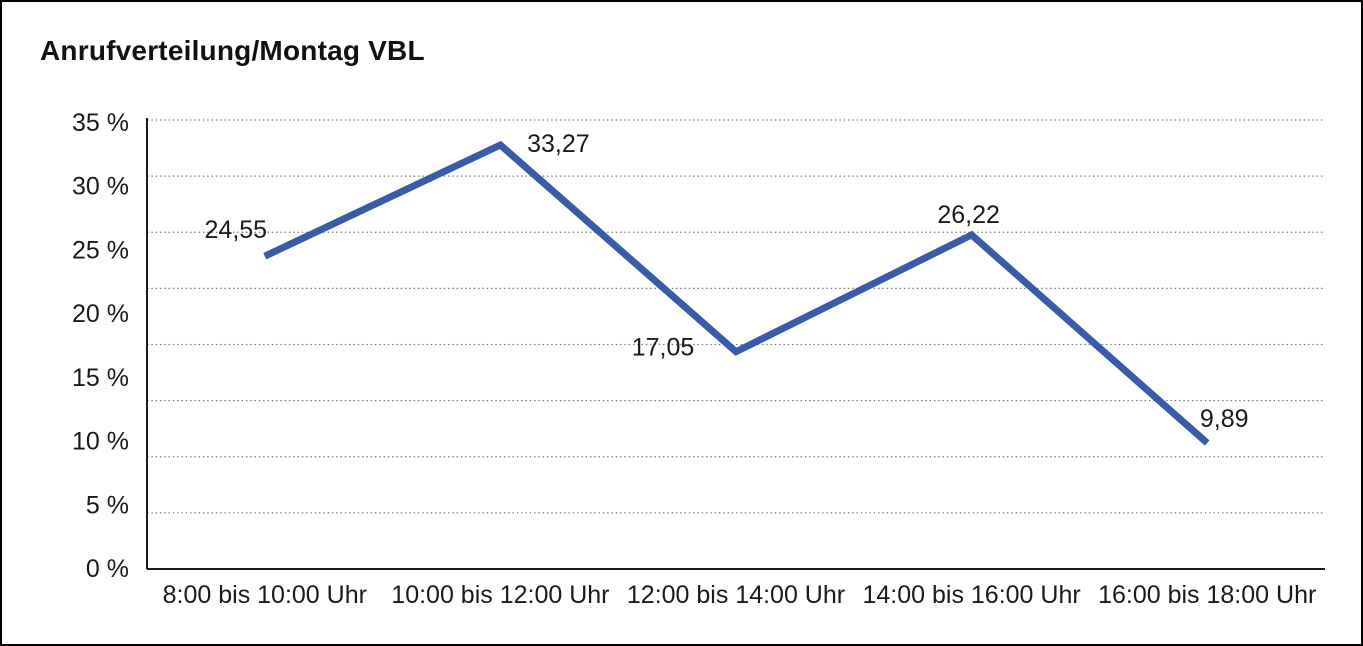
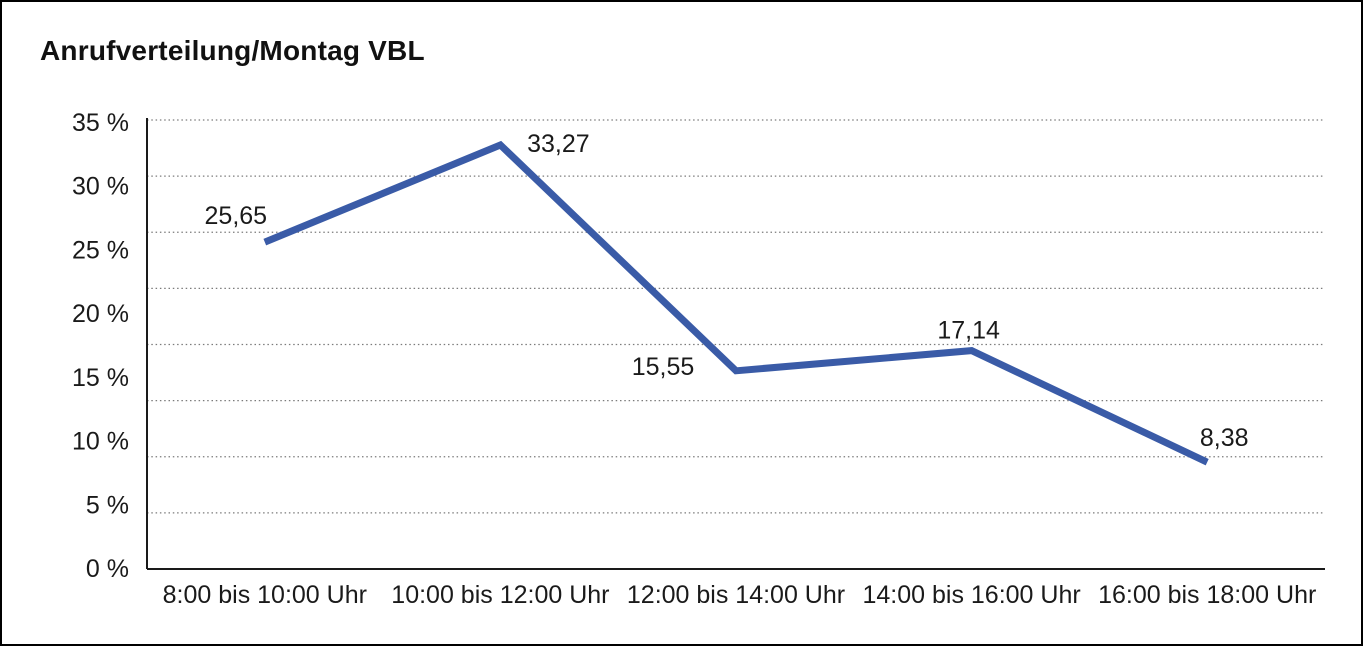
8:00 bis 10:00 Uhr: 24,55 -> 25,65
12:00 bis 14:00 Uhr: 17,05 -> 15,55
14:00 bis 16:00 Uhr: 26,22 -> 17,14
16:00 bis 18:00 Uhr: 9,89 -> 8,38
